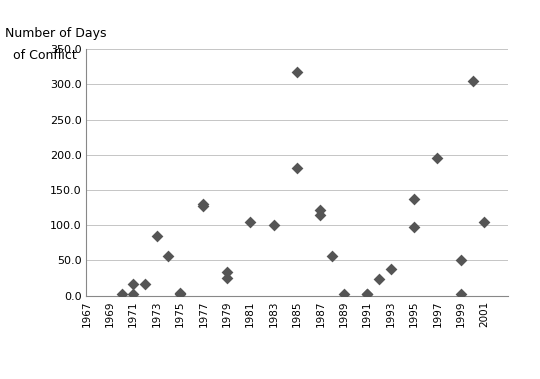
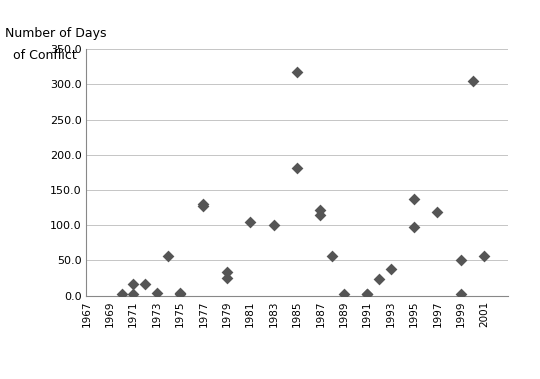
1973: 84 -> 4
1997: 196 -> 119
2001: 104 -> 57
